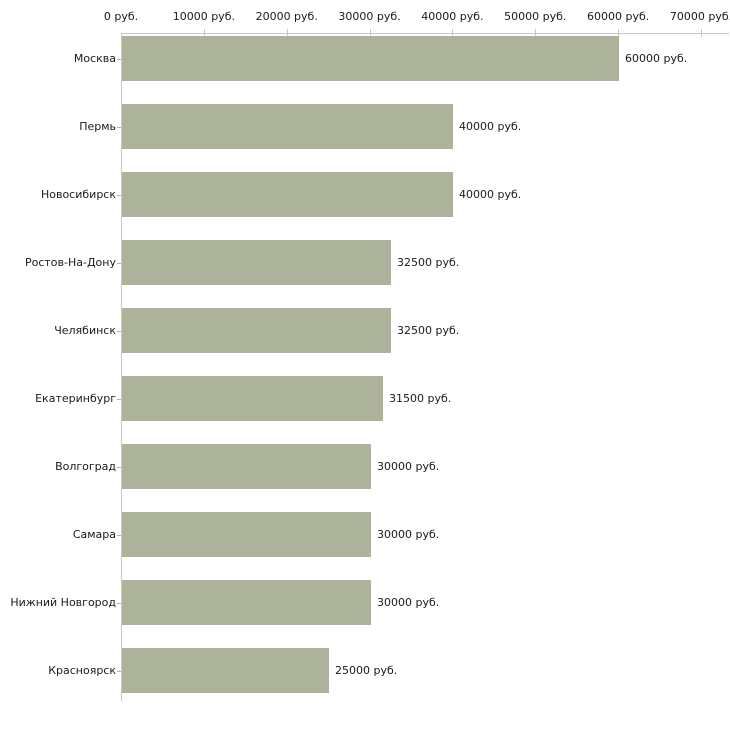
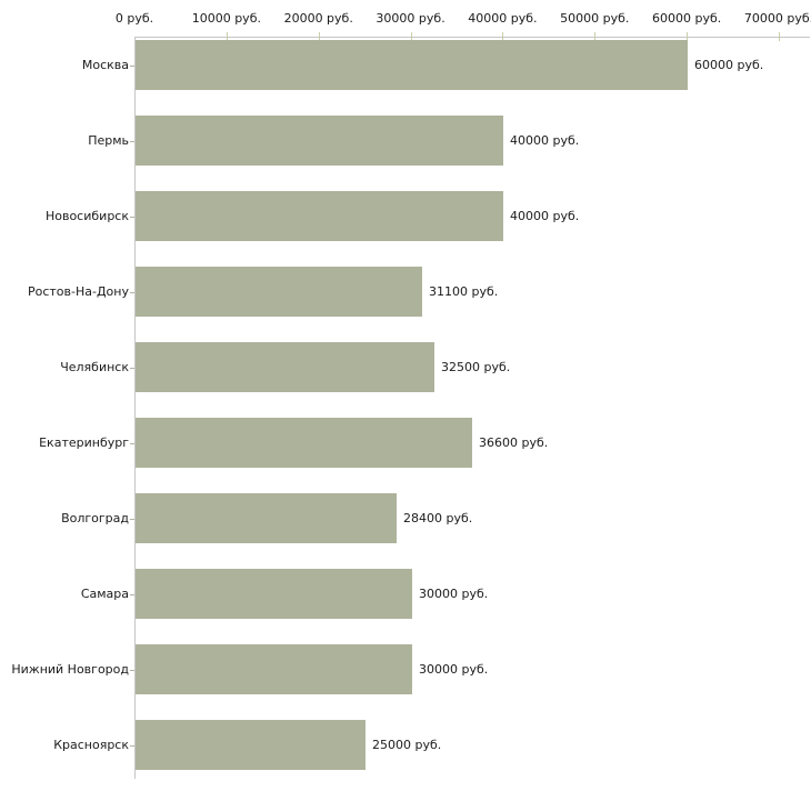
Ростов-На-Дону: 32500 -> 31100
Екатеринбург: 31500 -> 36600
Волгоград: 30000 -> 28400
